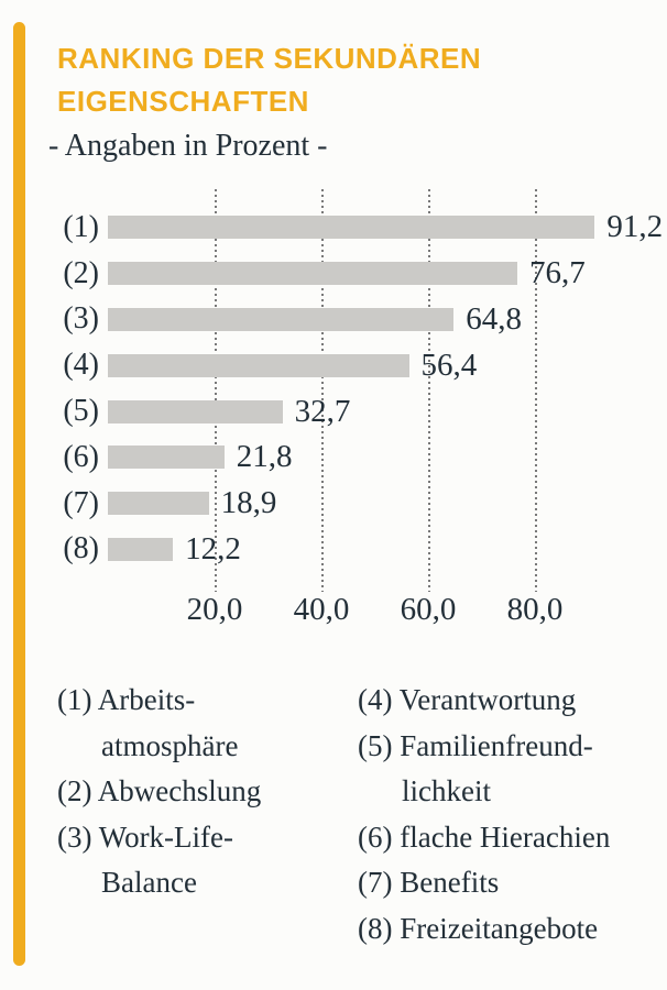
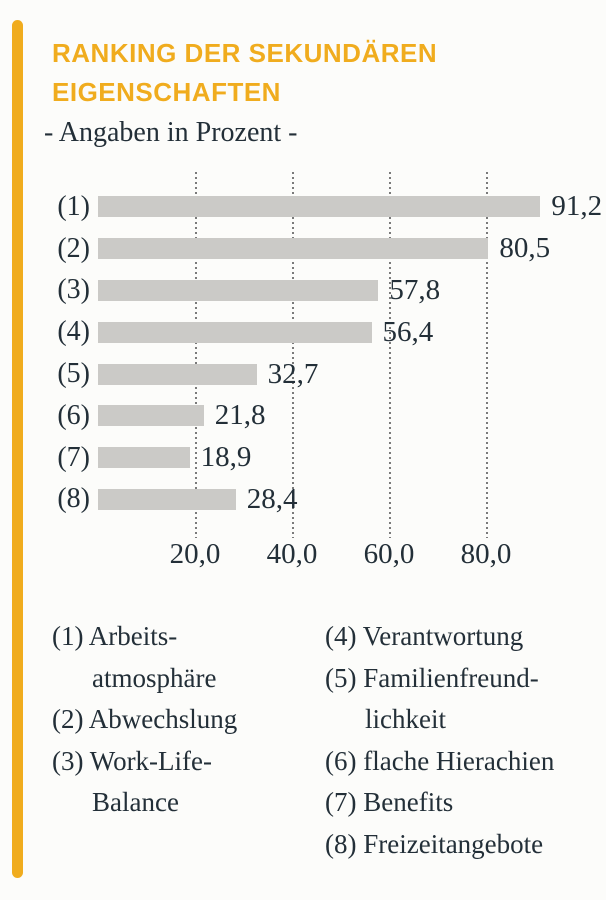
(2): 76,7 -> 80,5
(3): 64,8 -> 57,8
(8): 12,2 -> 28,4
